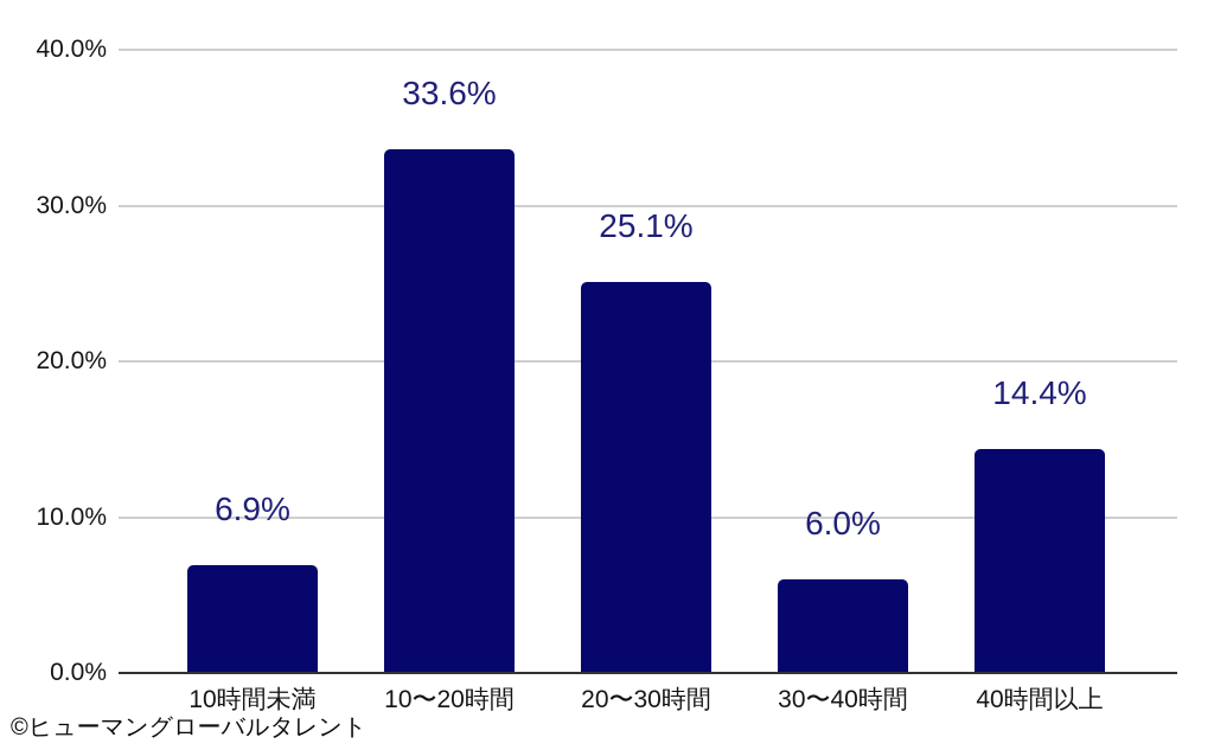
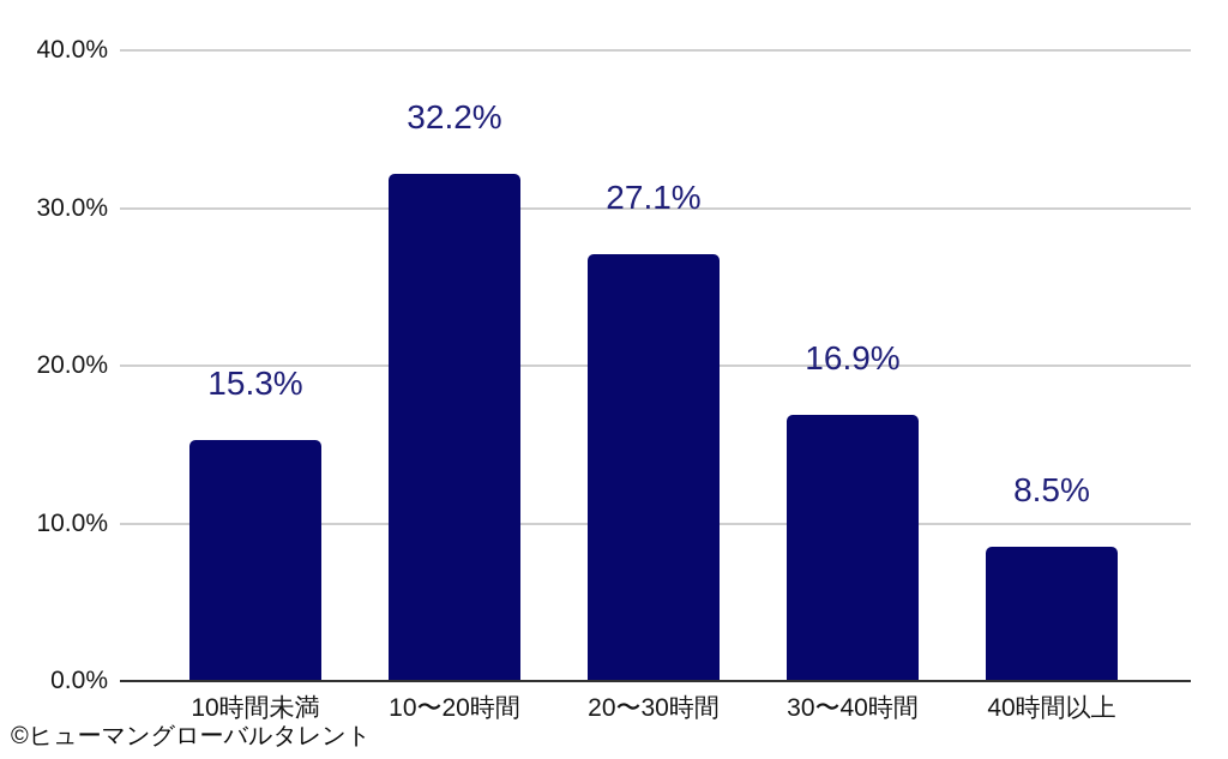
10時間未満: 6.9% -> 15.3%
10〜20時間: 33.6% -> 32.2%
20〜30時間: 25.1% -> 27.1%
30〜40時間: 6.0% -> 16.9%
40時間以上: 14.4% -> 8.5%
